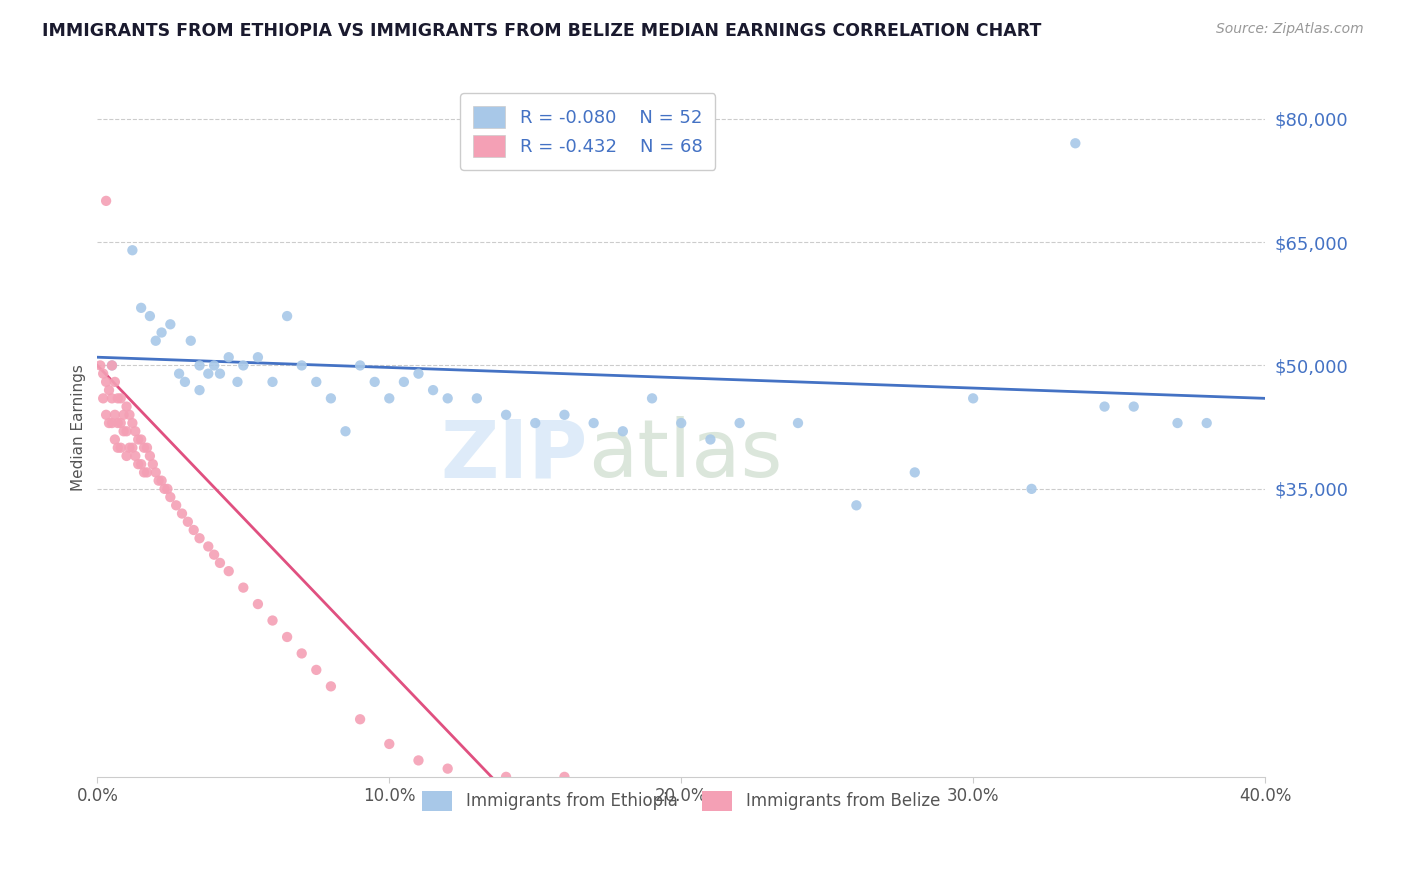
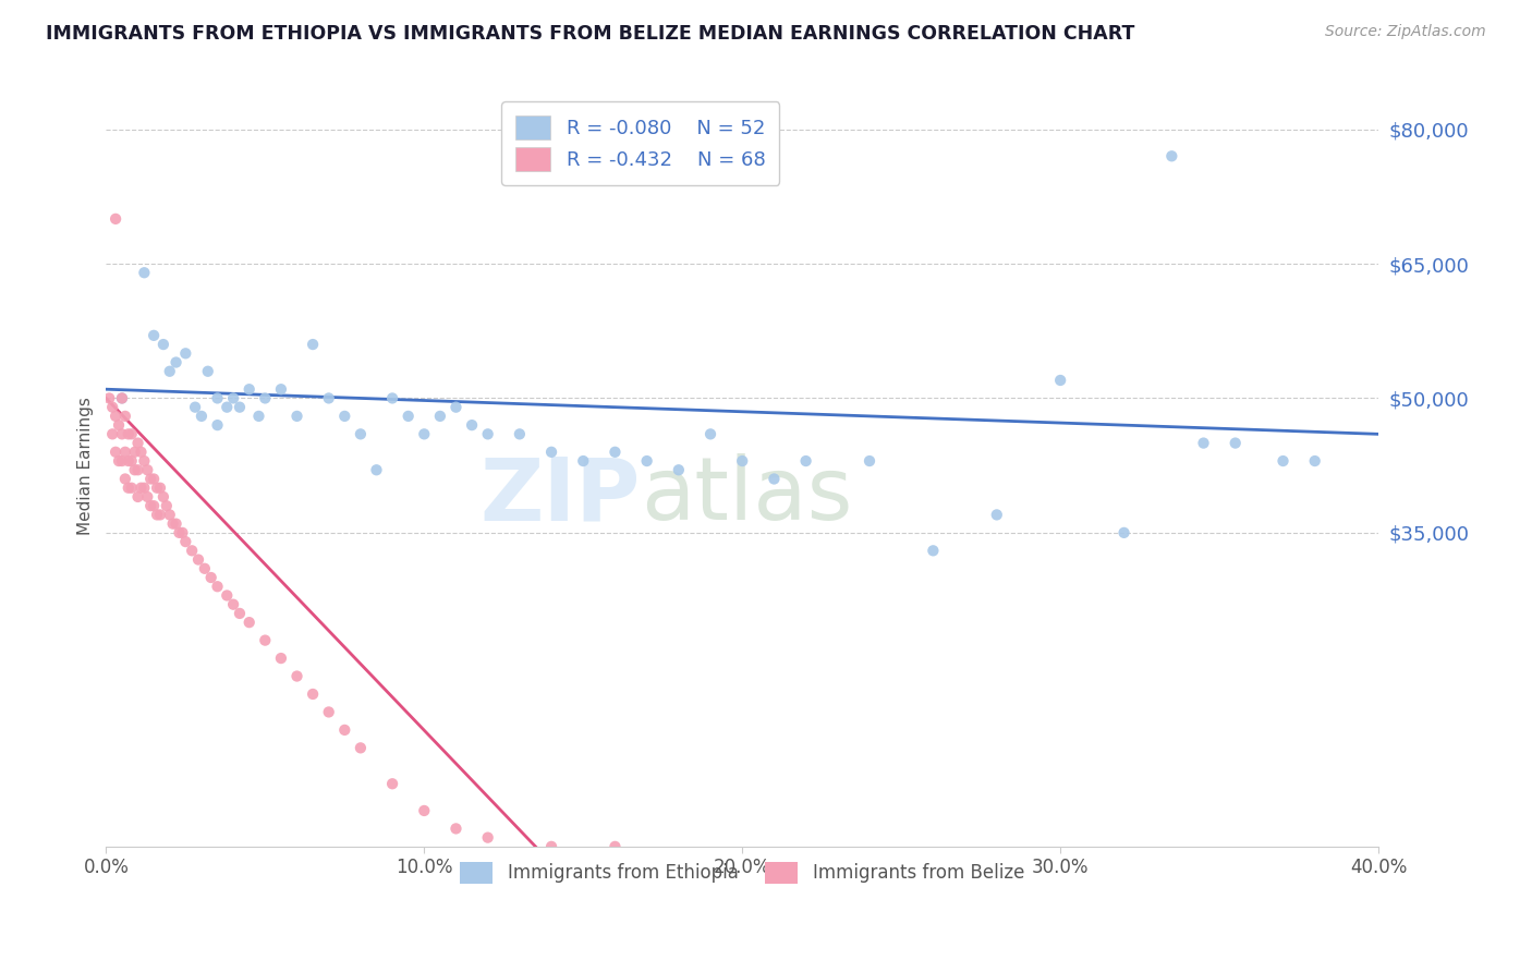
Immigrants from Ethiopia/30.0%: $46,000 -> $52,000
